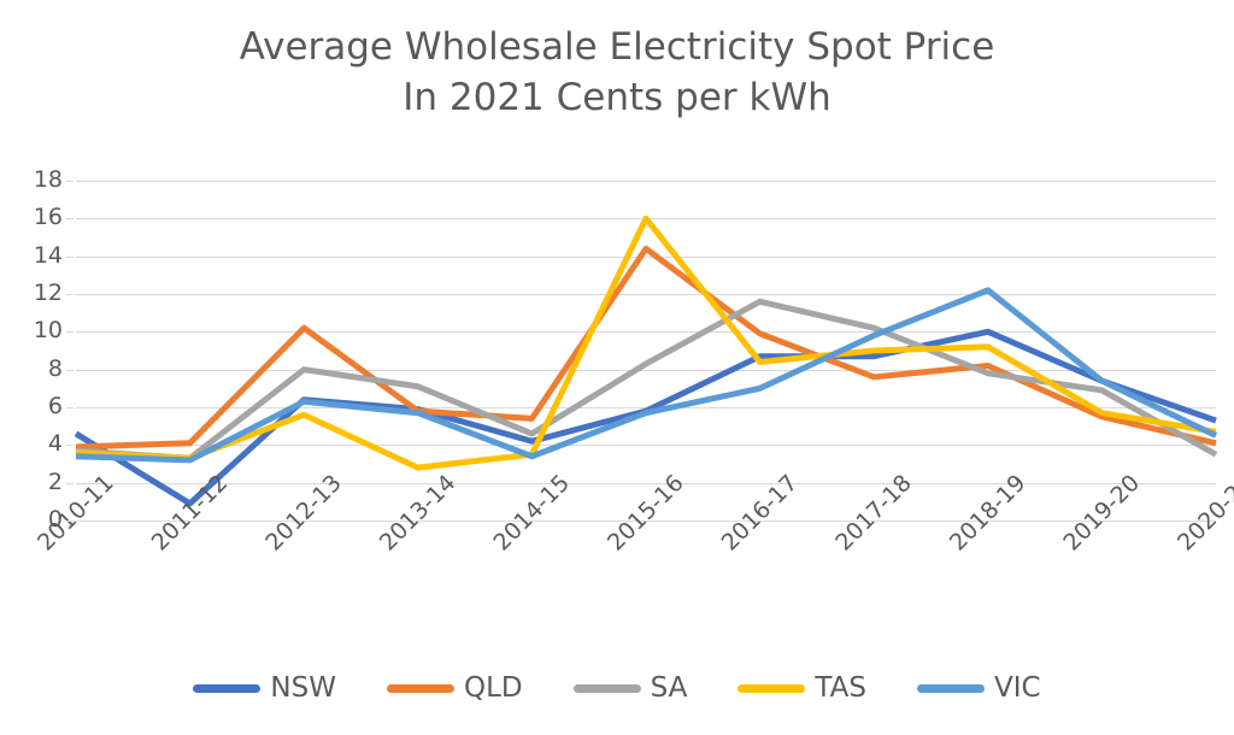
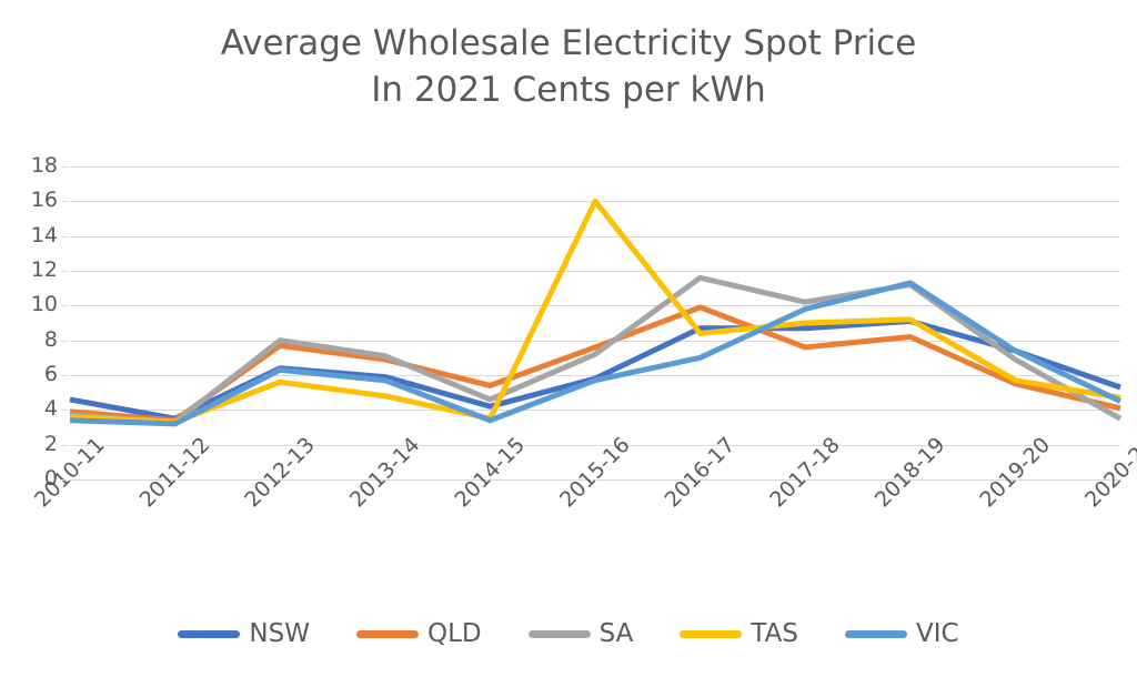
NSW/2011-12: 0.9 -> 3.5
QLD/2011-12: 4.1 -> 3.4
QLD/2012-13: 10.2 -> 7.7
QLD/2013-14: 5.8 -> 6.9
TAS/2013-14: 2.8 -> 4.8
QLD/2015-16: 14.4 -> 7.6
SA/2015-16: 8.3 -> 7.2
NSW/2018-19: 10.0 -> 9.1
SA/2018-19: 7.8 -> 11.2
VIC/2018-19: 12.2 -> 11.3
